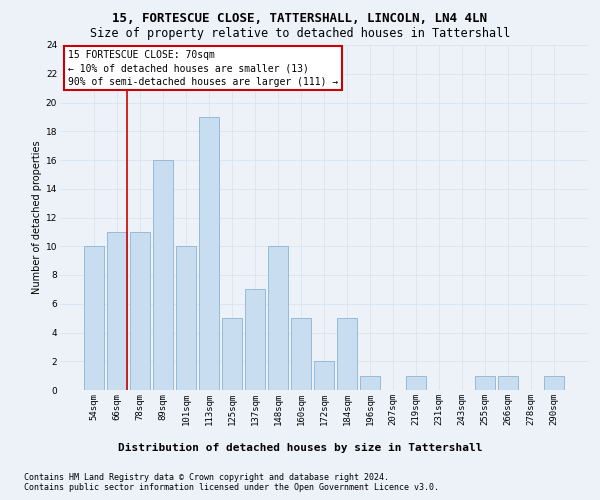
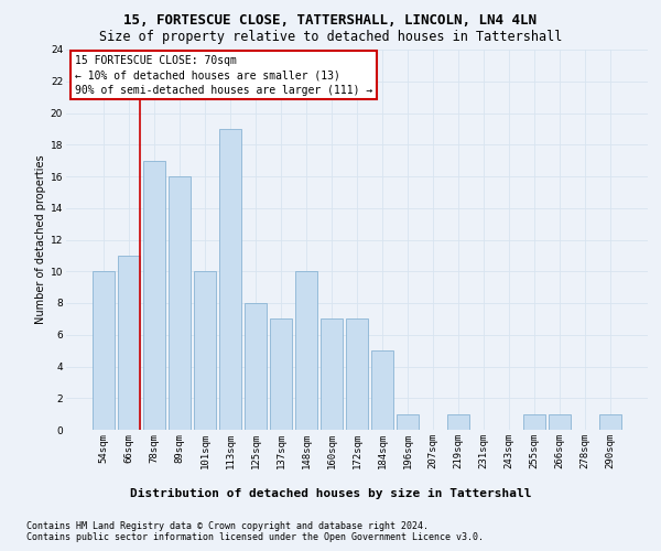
78sqm: 11 -> 17
125sqm: 5 -> 8
160sqm: 5 -> 7
172sqm: 2 -> 7
